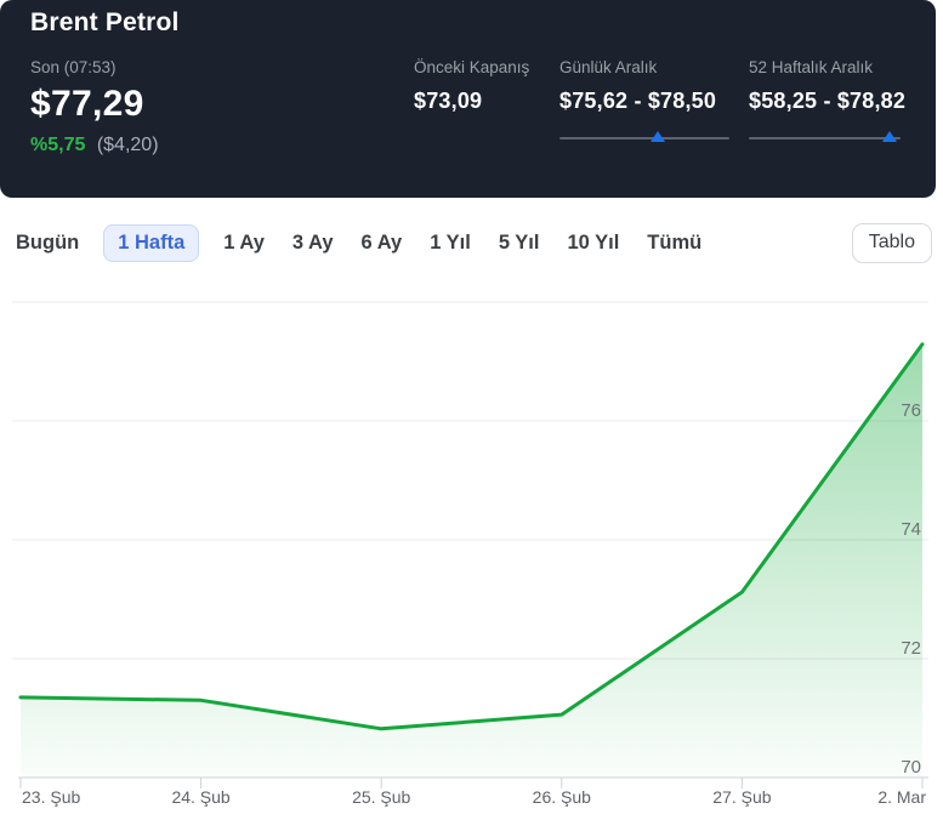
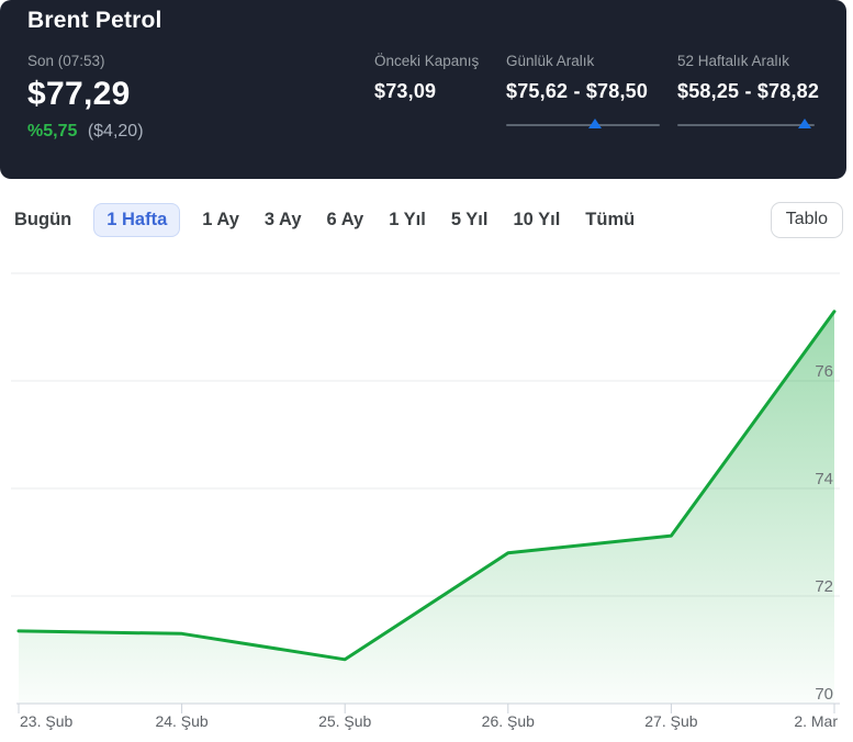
26. Şub: 71.1 -> 72.8
